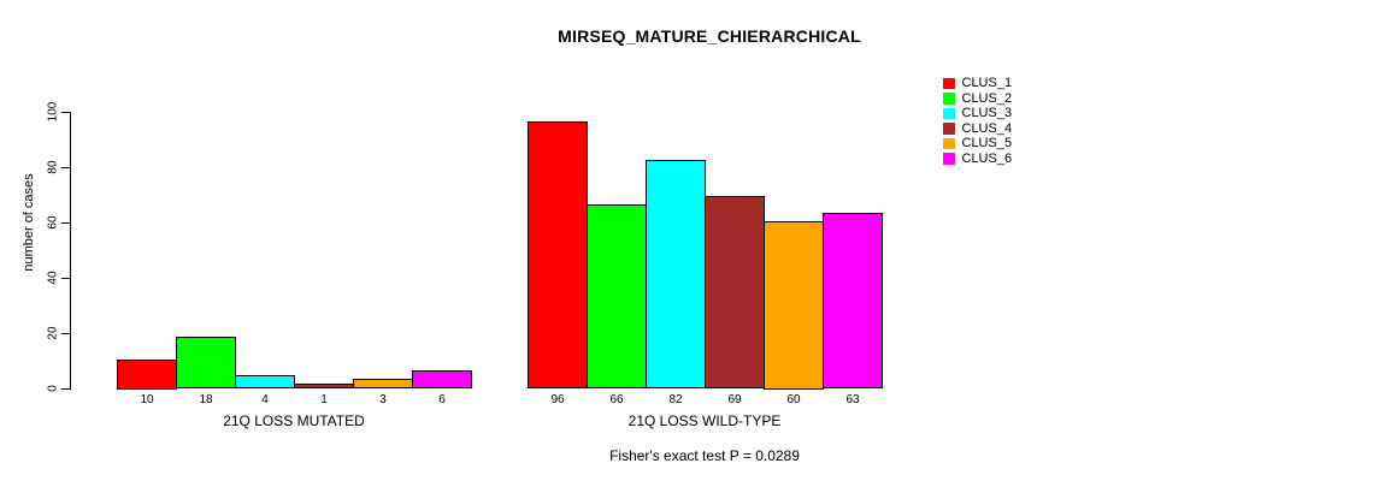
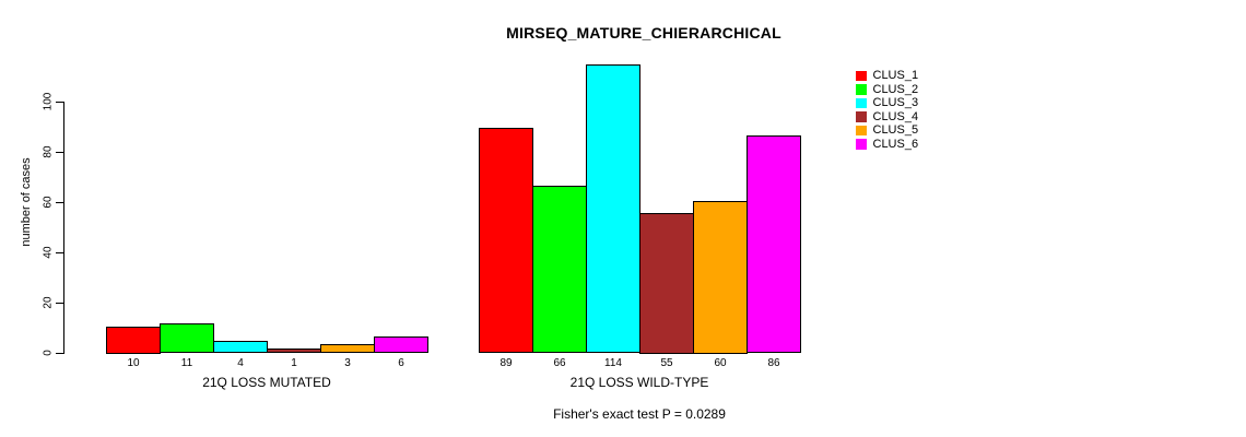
CLUS_2/21Q LOSS MUTATED: 18 -> 11
CLUS_1/21Q LOSS WILD-TYPE: 96 -> 89
CLUS_3/21Q LOSS WILD-TYPE: 82 -> 114
CLUS_4/21Q LOSS WILD-TYPE: 69 -> 55
CLUS_6/21Q LOSS WILD-TYPE: 63 -> 86
